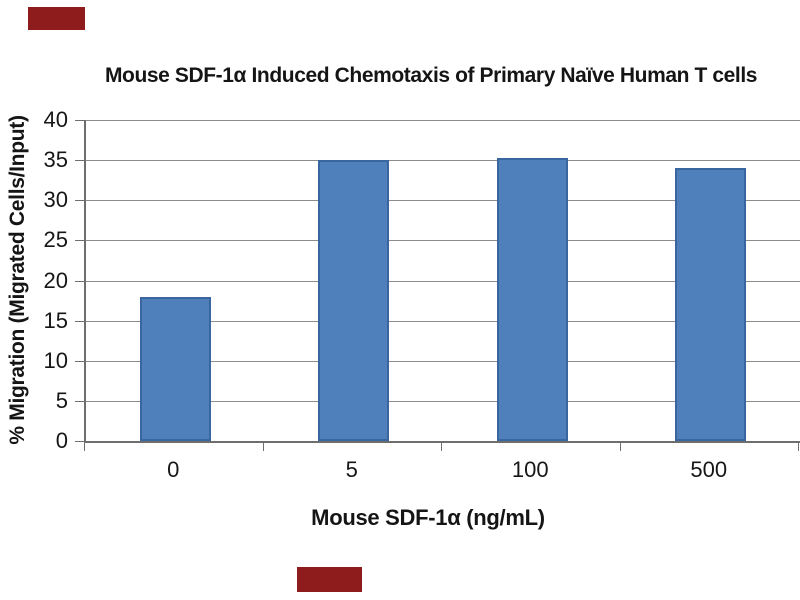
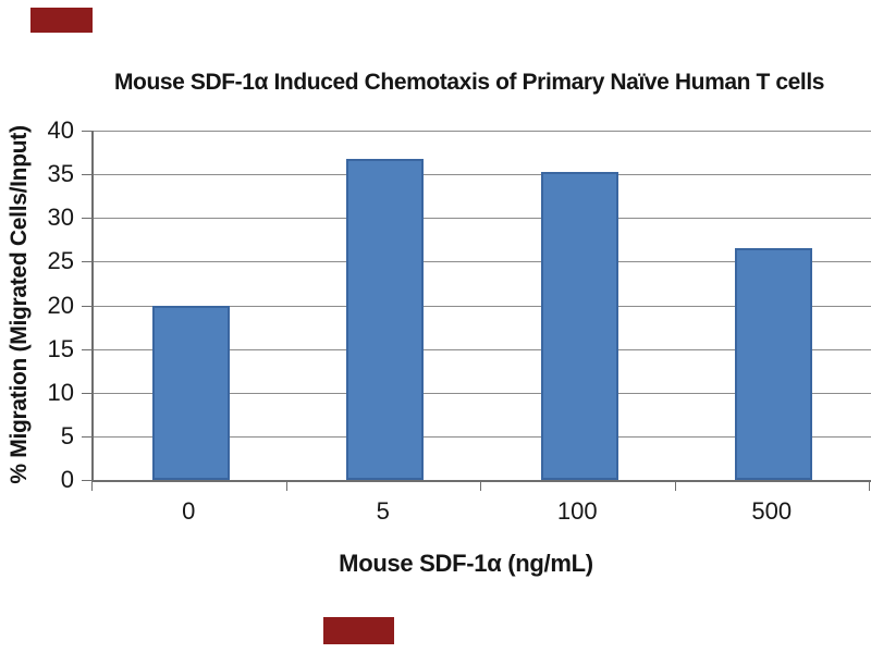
0: 18 -> 20
5: 35 -> 37
500: 34 -> 27
